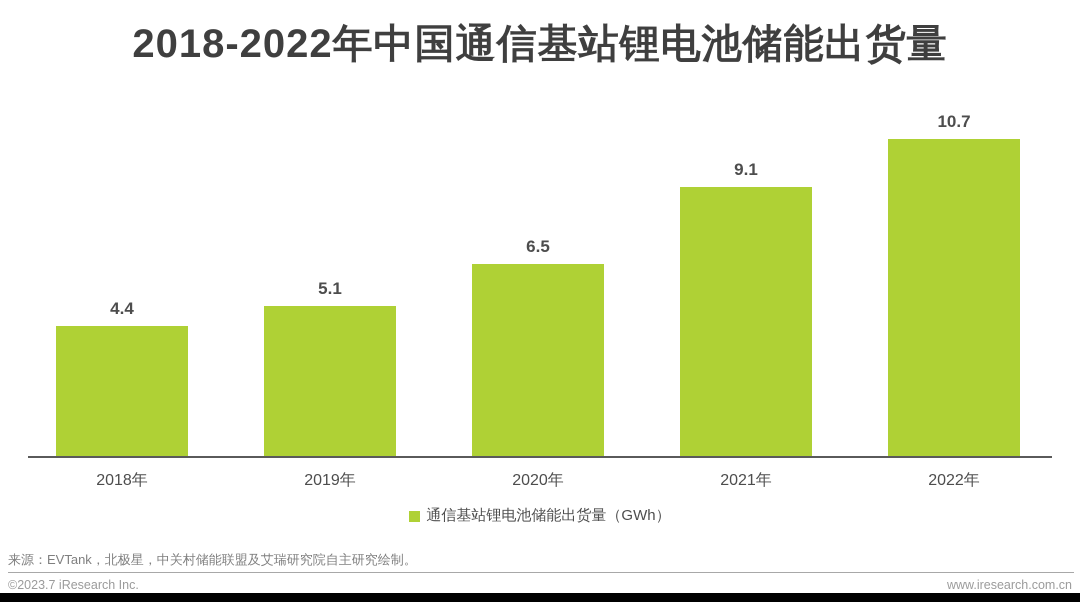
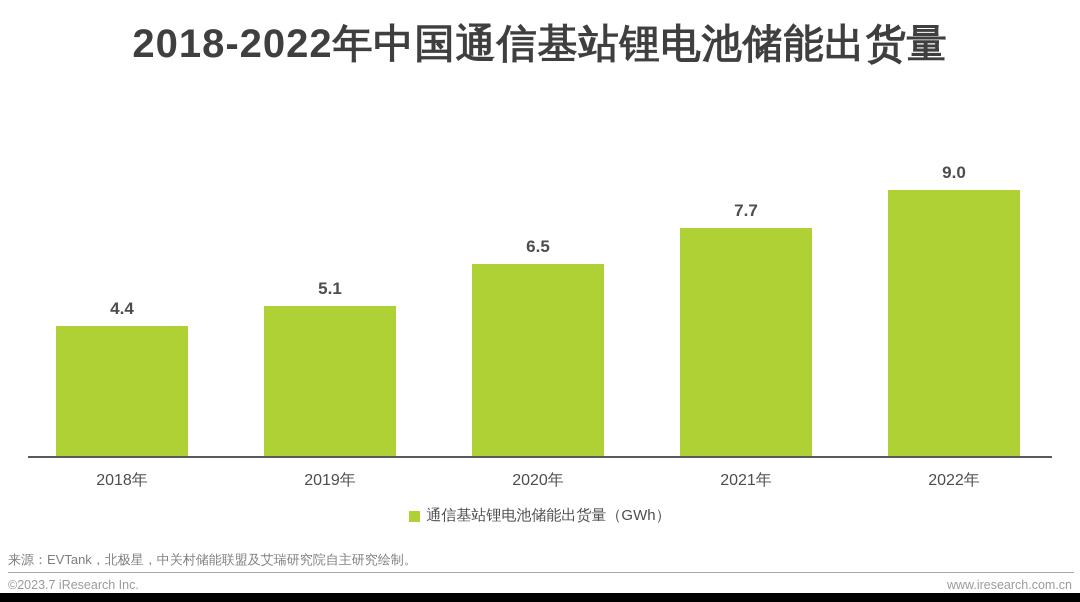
2021年: 9.1 -> 7.7
2022年: 10.7 -> 9.0
